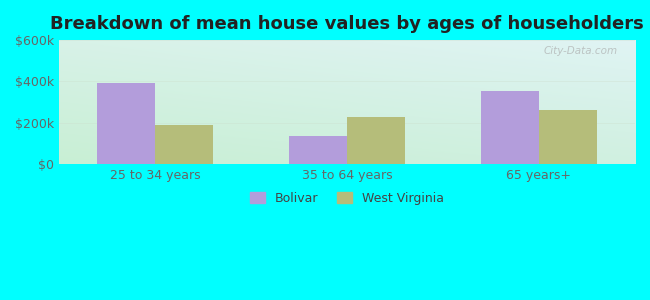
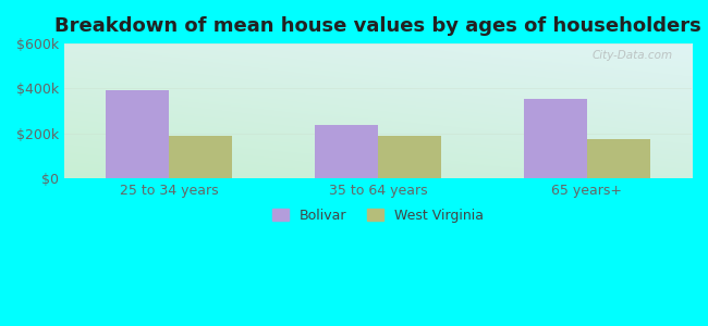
Bolivar/35 to 64 years: $135k -> $240k
West Virginia/35 to 64 years: $230k -> $190k
West Virginia/65 years+: $260k -> $175k
